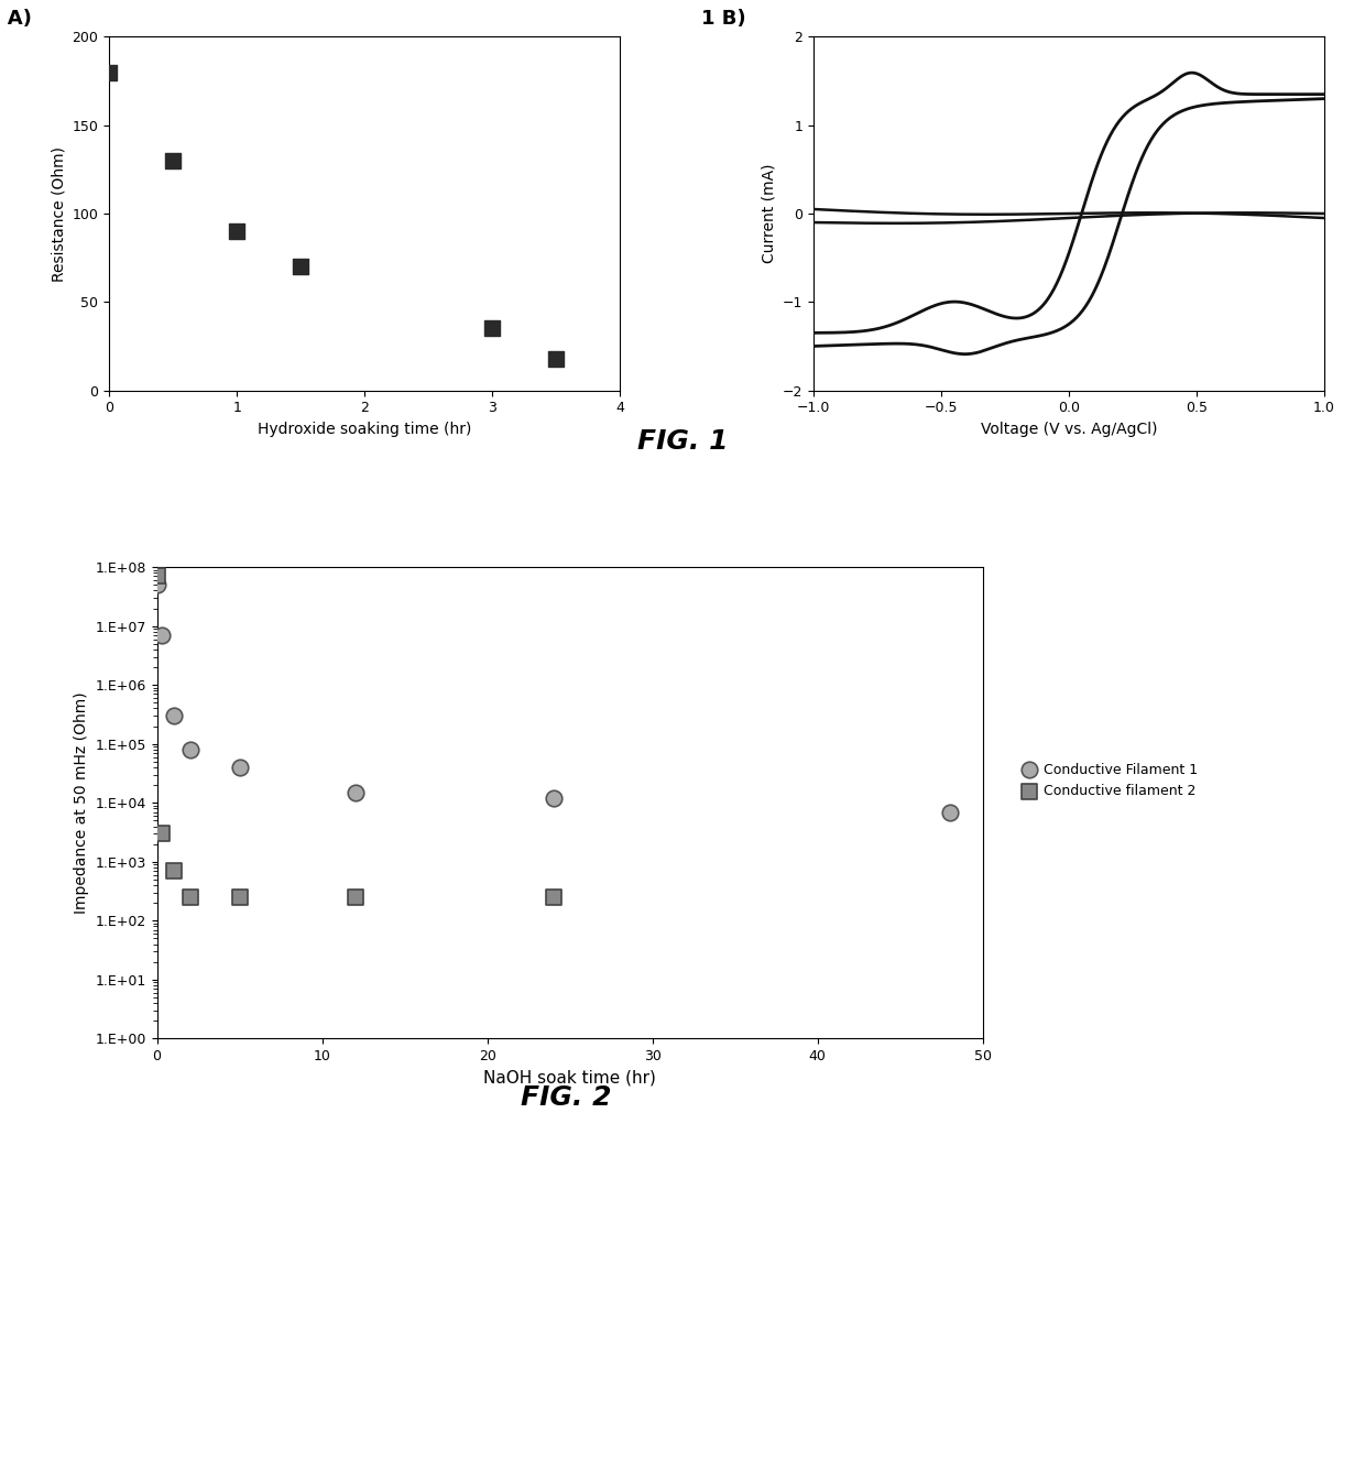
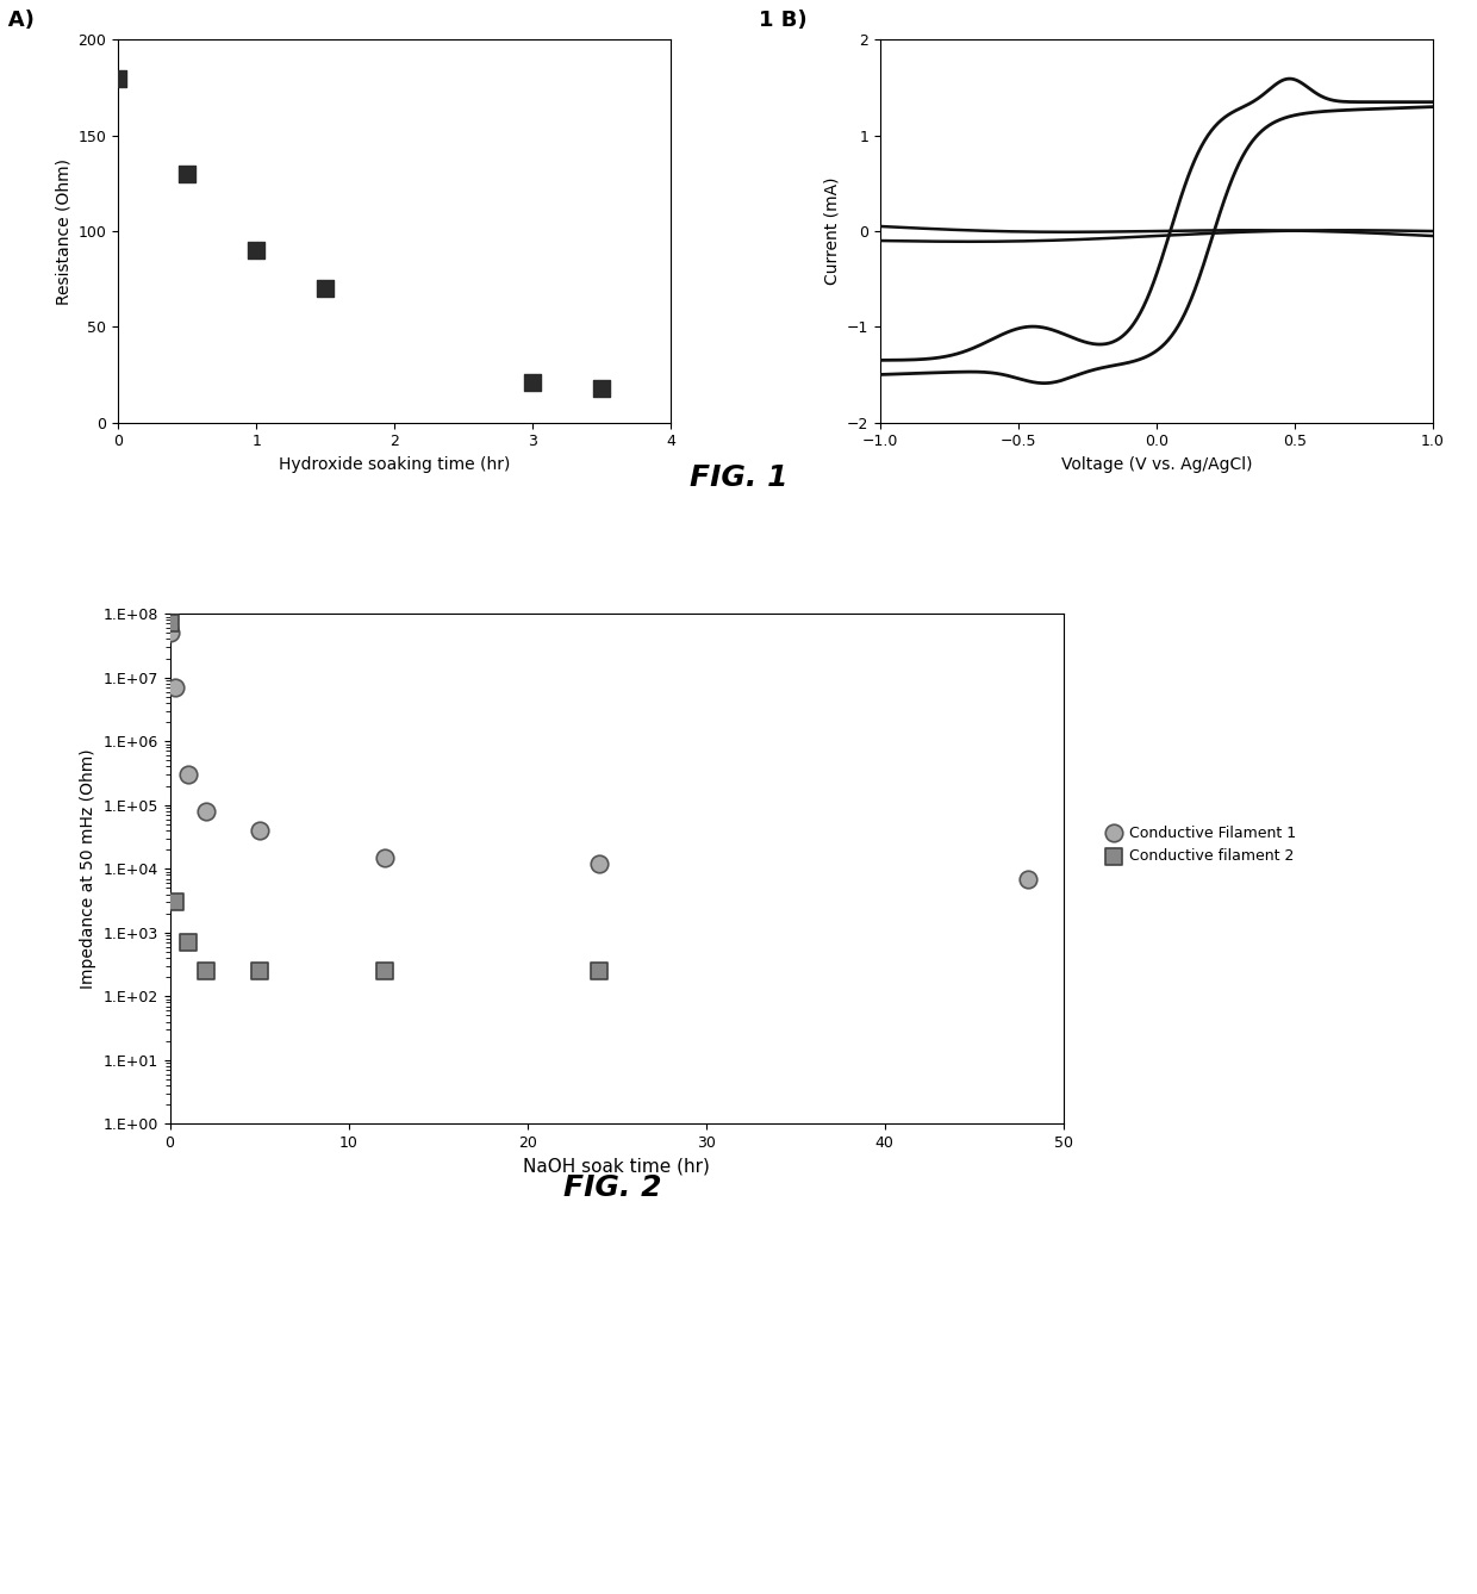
3: 35 -> 21
